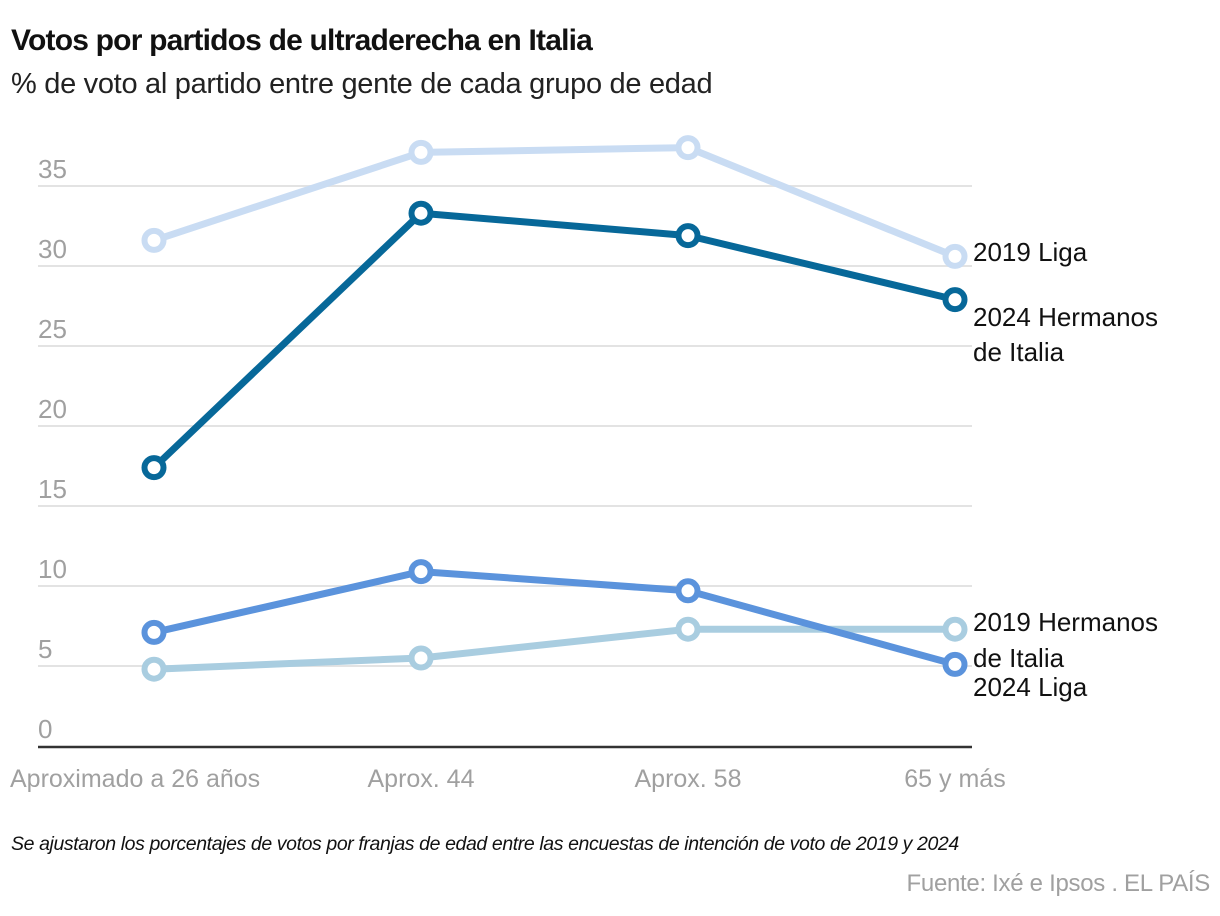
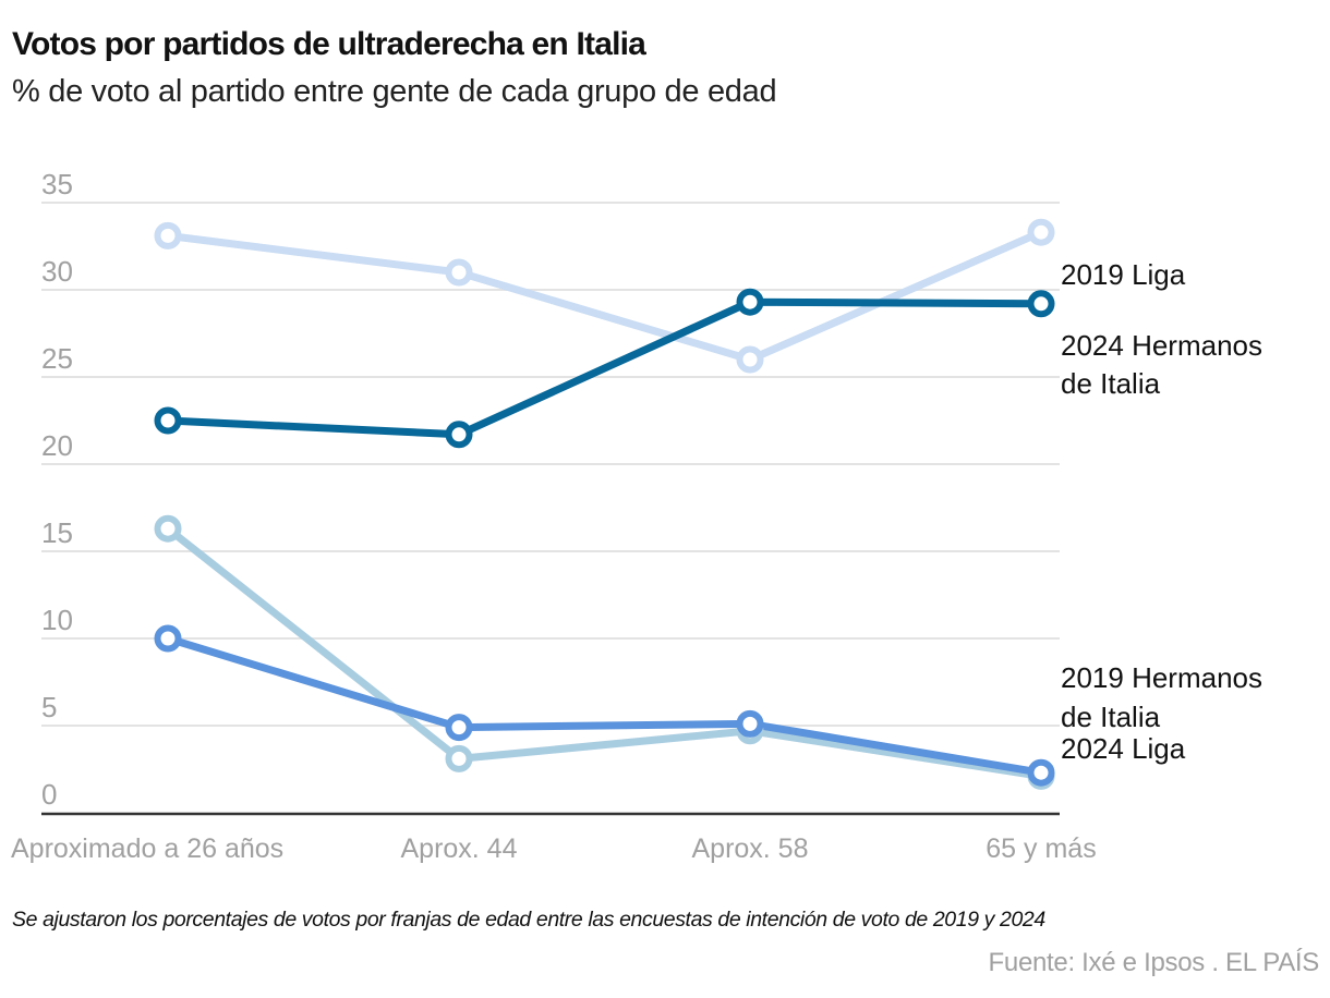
2019 Liga/Aproximado a 26 años: 31.6 -> 33.1
2024 Hermanos de Italia/Aproximado a 26 años: 17.4 -> 22.5
2019 Hermanos de Italia/Aproximado a 26 años: 4.8 -> 16.3
2024 Liga/Aproximado a 26 años: 7.1 -> 10.0
2019 Liga/Aprox. 44: 37.1 -> 31.0
2024 Hermanos de Italia/Aprox. 44: 33.3 -> 21.7
2019 Hermanos de Italia/Aprox. 44: 5.5 -> 3.1
2024 Liga/Aprox. 44: 10.9 -> 4.9
2019 Liga/Aprox. 58: 37.4 -> 26.0
2024 Hermanos de Italia/Aprox. 58: 31.9 -> 29.3
2019 Hermanos de Italia/Aprox. 58: 7.3 -> 4.7
2024 Liga/Aprox. 58: 9.7 -> 5.1
2019 Liga/65 y más: 30.6 -> 33.3
2024 Hermanos de Italia/65 y más: 27.9 -> 29.2
2019 Hermanos de Italia/65 y más: 7.3 -> 2.1
2024 Liga/65 y más: 5.1 -> 2.3
